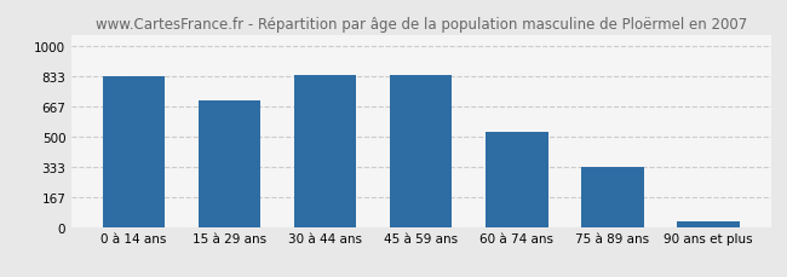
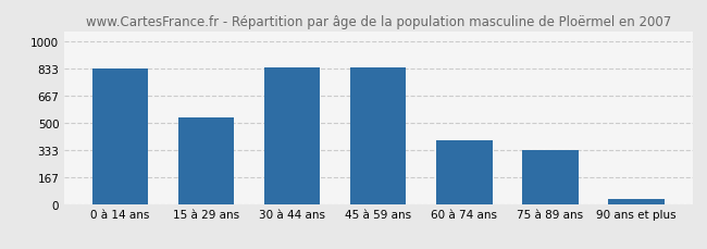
15 à 29 ans: 700 -> 530
60 à 74 ans: 520 -> 390
